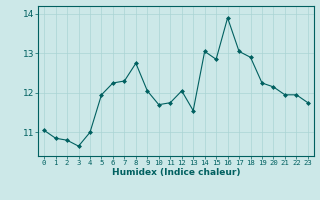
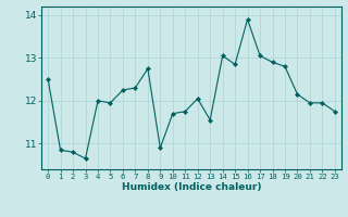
0: 11.05 -> 12.50
4: 11.00 -> 12.00
9: 12.05 -> 10.90
19: 12.25 -> 12.80
